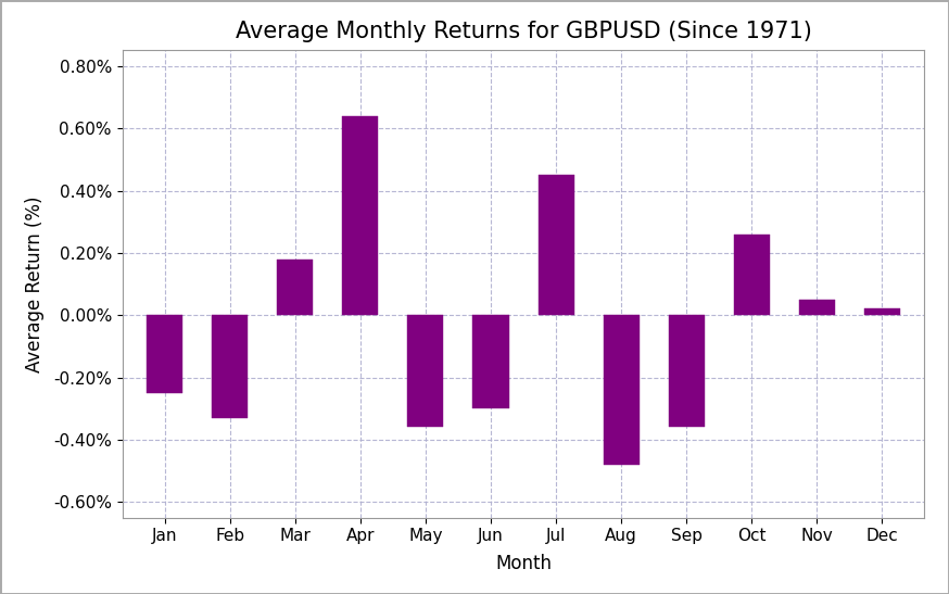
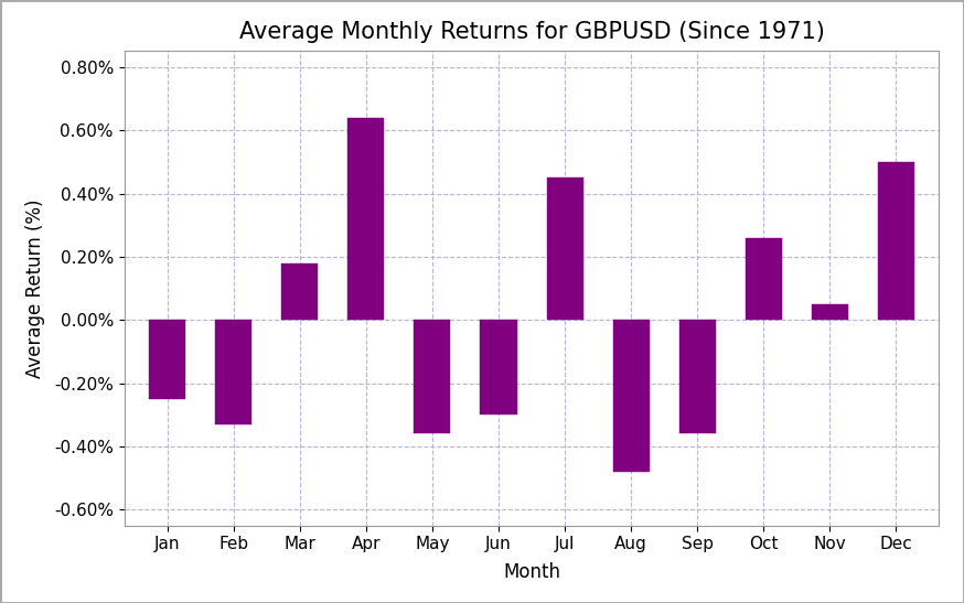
Dec: 0.02% -> 0.50%
